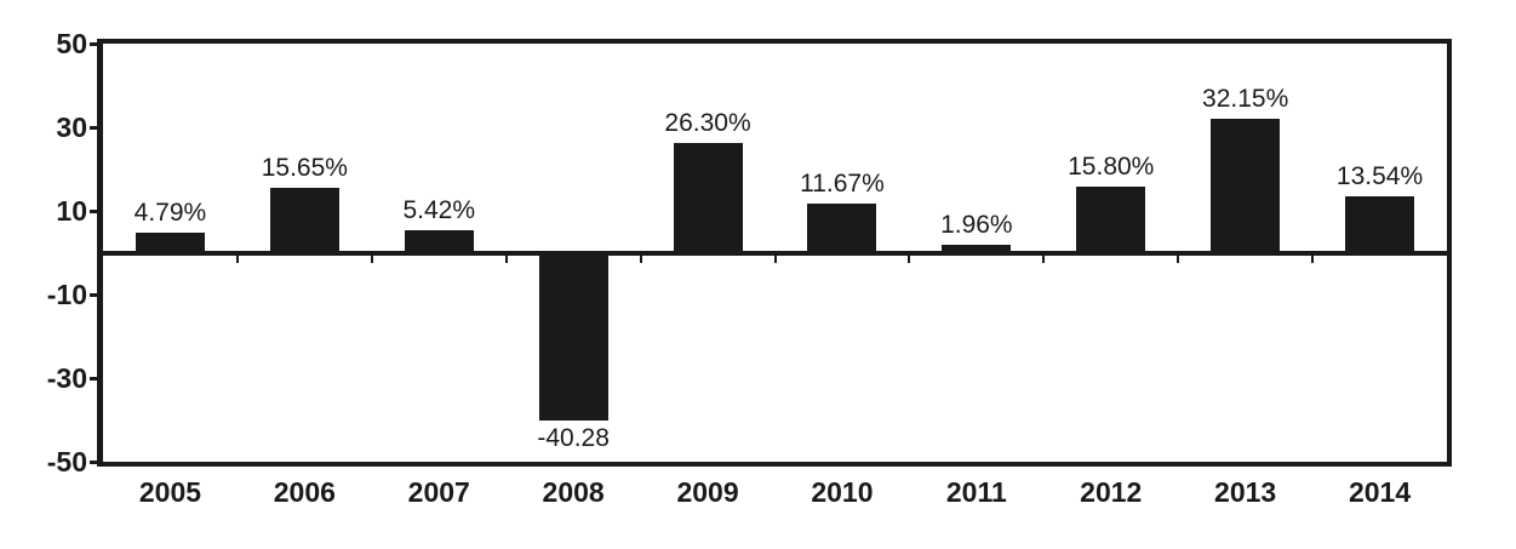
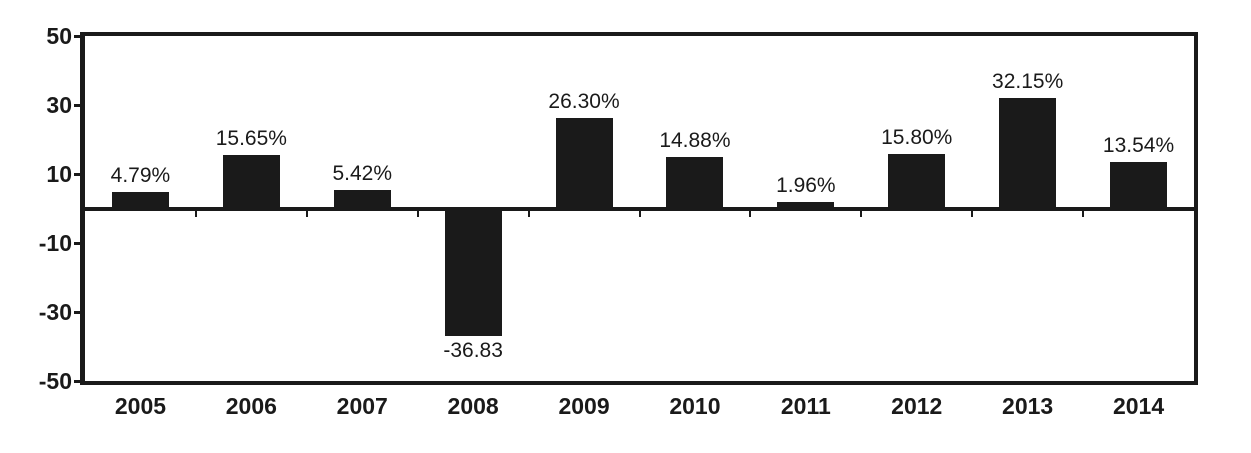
2008: -40.28 -> -36.83
2010: 11.67% -> 14.88%
